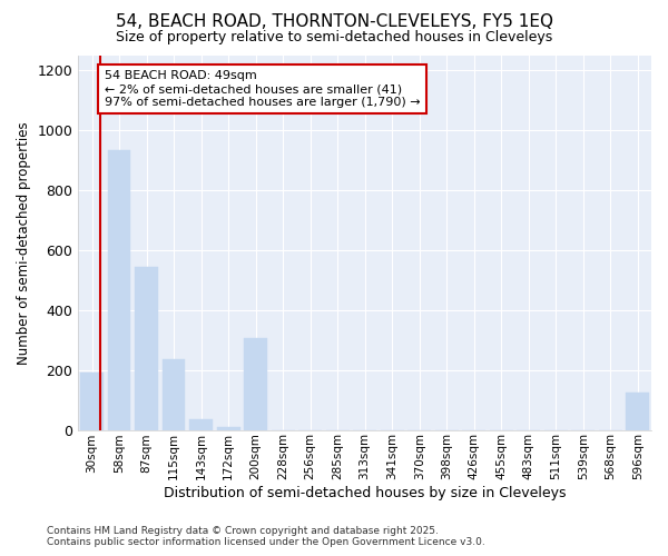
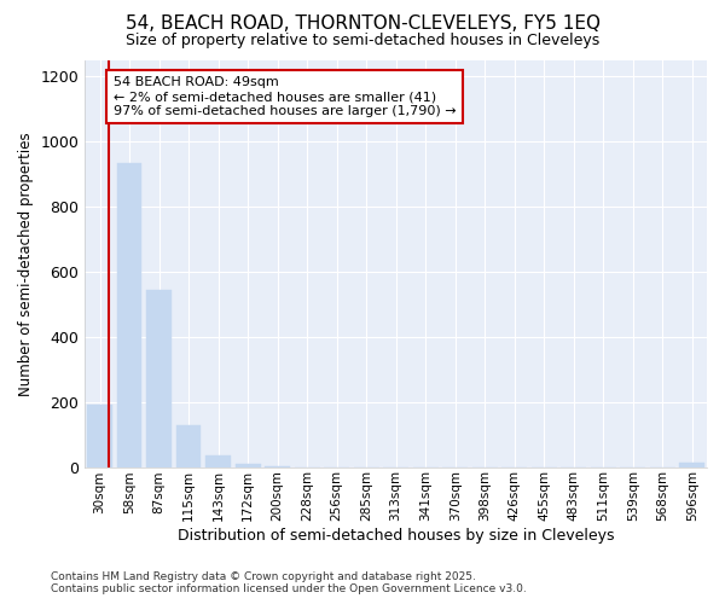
115sqm: 235 -> 130
200sqm: 305 -> 1
596sqm: 125 -> 12
